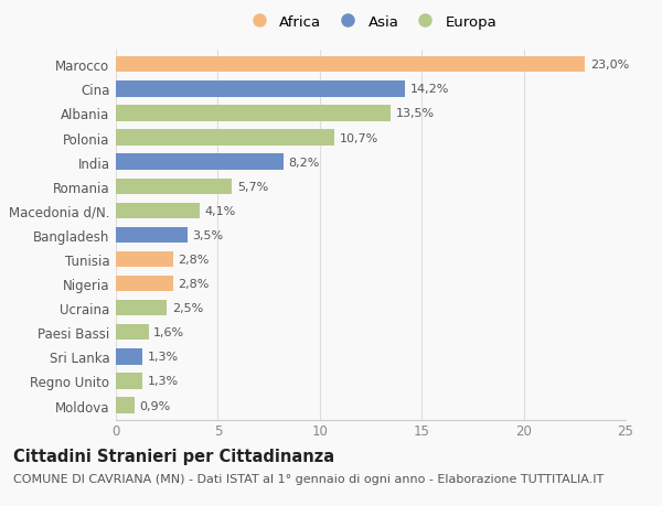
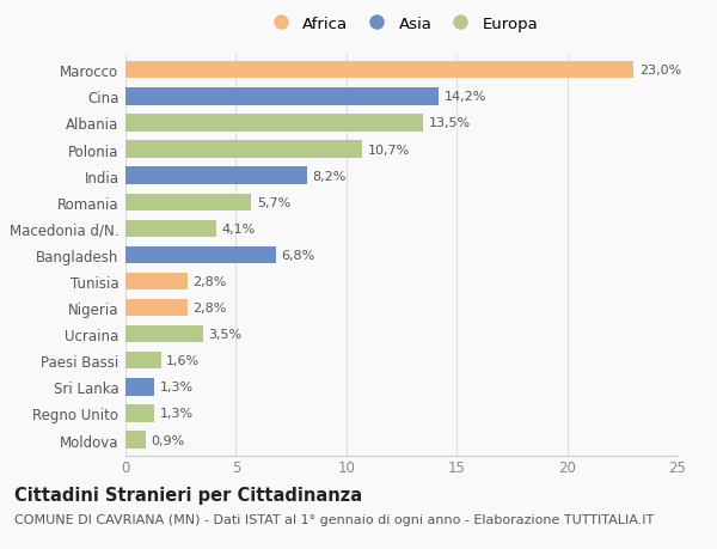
Bangladesh: 3,5% -> 6,8%
Ucraina: 2,5% -> 3,5%
